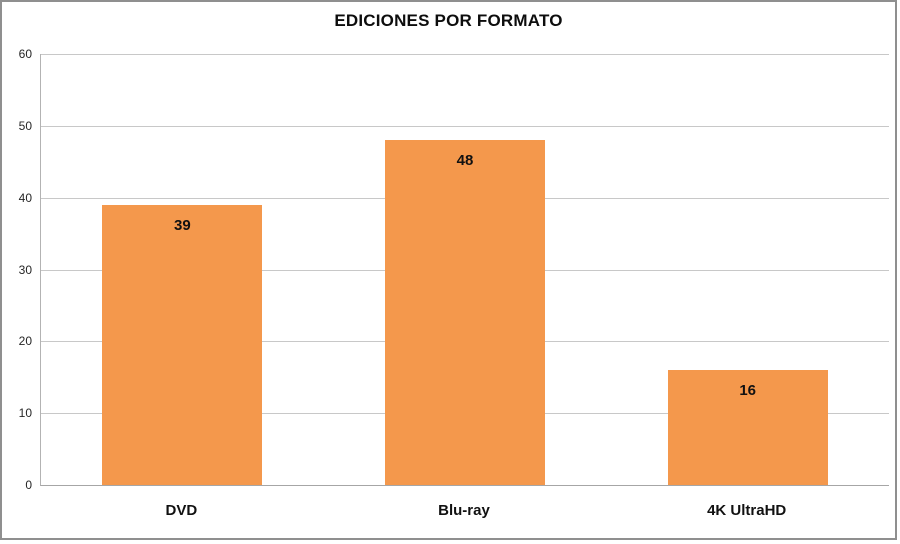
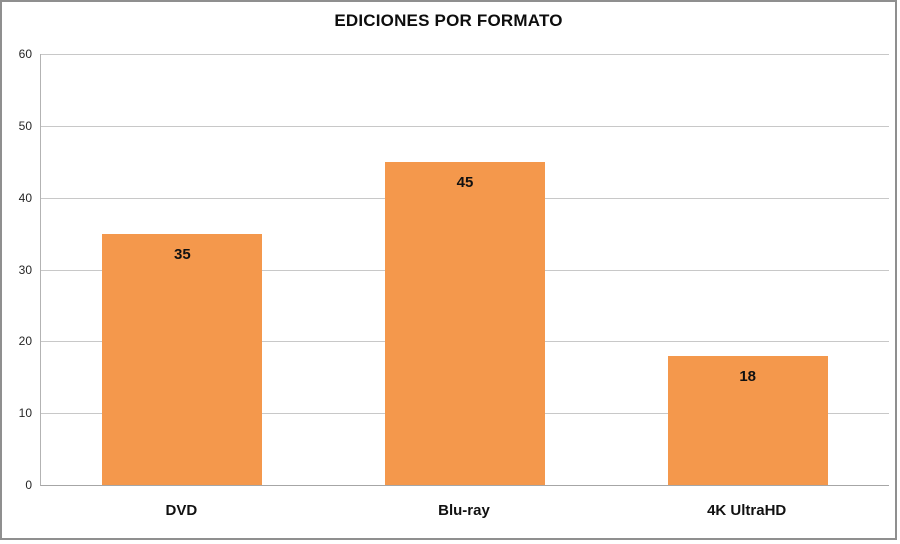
DVD: 39 -> 35
Blu-ray: 48 -> 45
4K UltraHD: 16 -> 18
